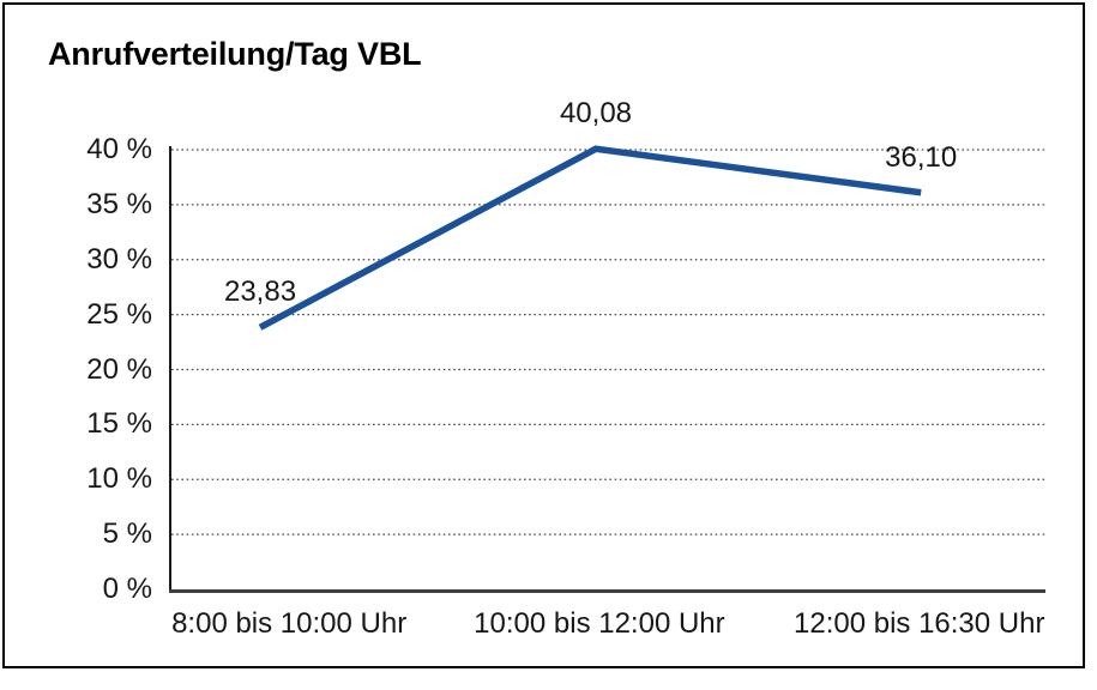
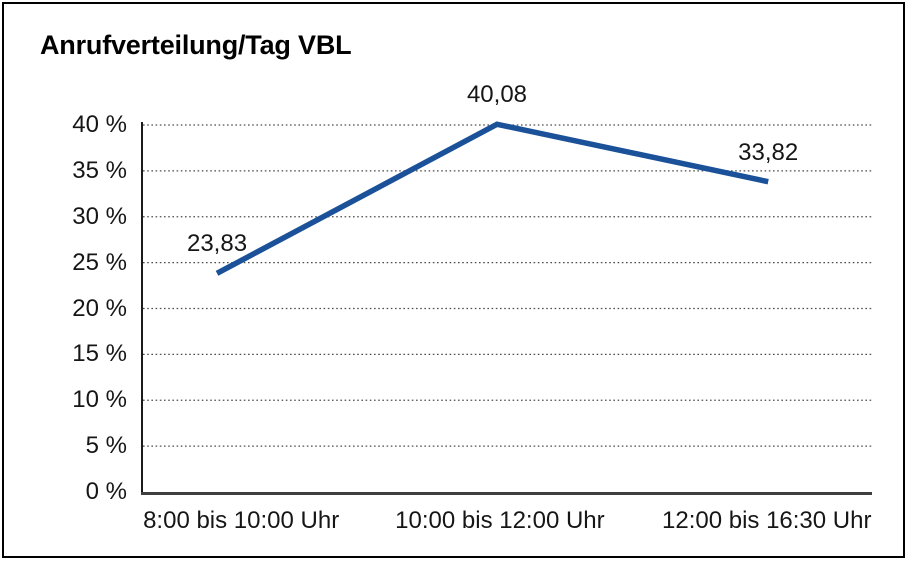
12:00 bis 16:30 Uhr: 36,10 -> 33,82
